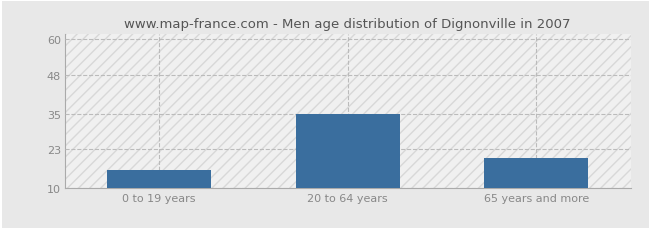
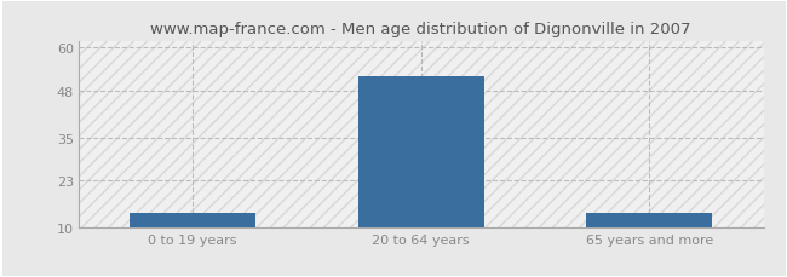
0 to 19 years: 16 -> 14
20 to 64 years: 35 -> 52
65 years and more: 20 -> 14
